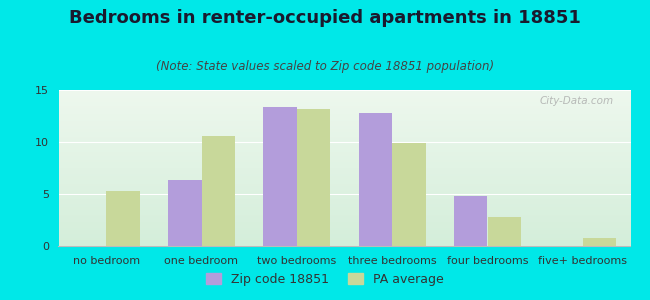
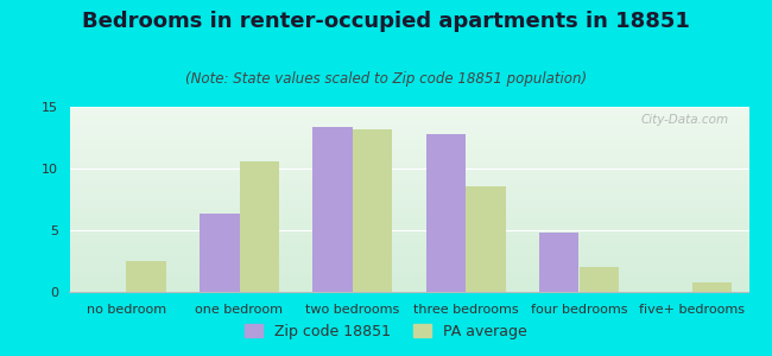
PA average/no bedroom: 5.3 -> 2.5
PA average/three bedrooms: 9.9 -> 8.6
PA average/four bedrooms: 2.8 -> 2.0
